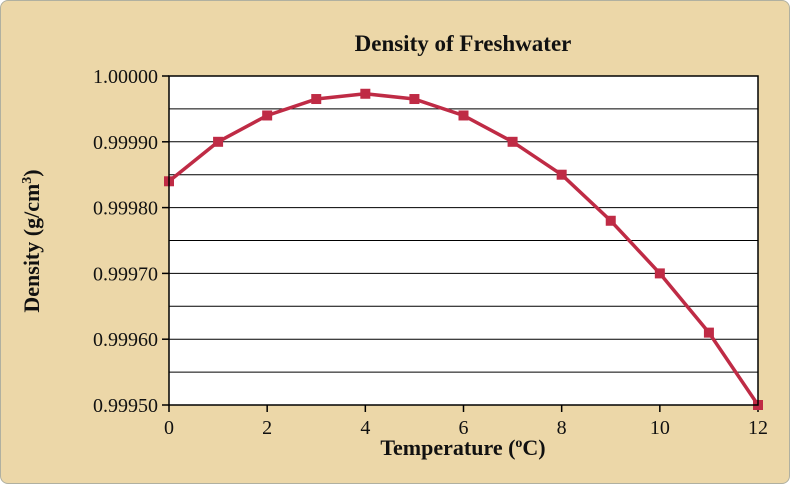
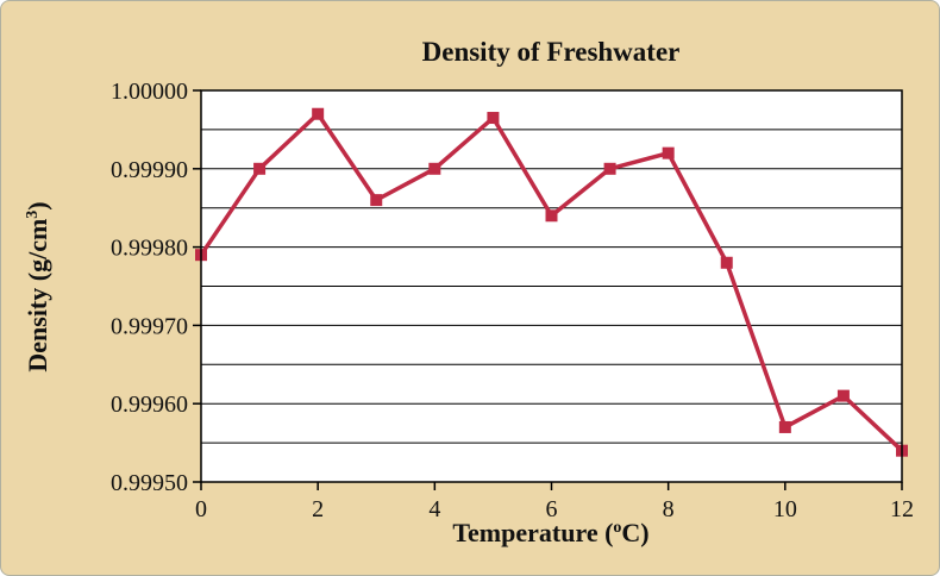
0: 0.99984 -> 0.99979
2: 0.99994 -> 0.99997
3: 0.99996 -> 0.99986
4: 0.99997 -> 0.99990
6: 0.99994 -> 0.99984
8: 0.99985 -> 0.99992
10: 0.99970 -> 0.99957
12: 0.99950 -> 0.99954
